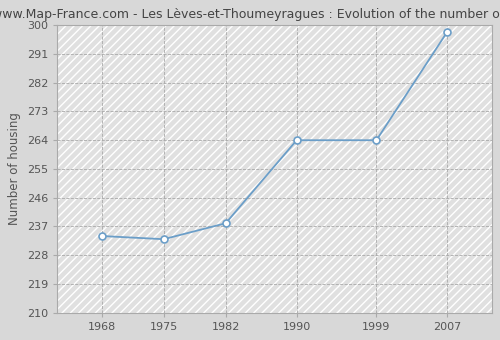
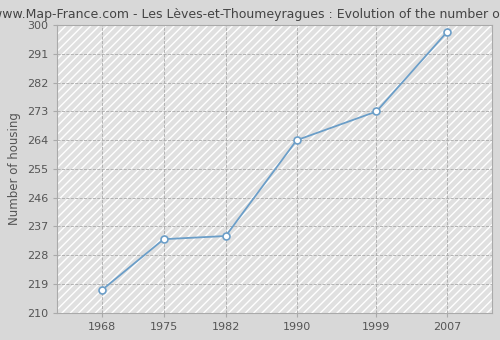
1968: 234 -> 217
1982: 238 -> 234
1999: 264 -> 273
